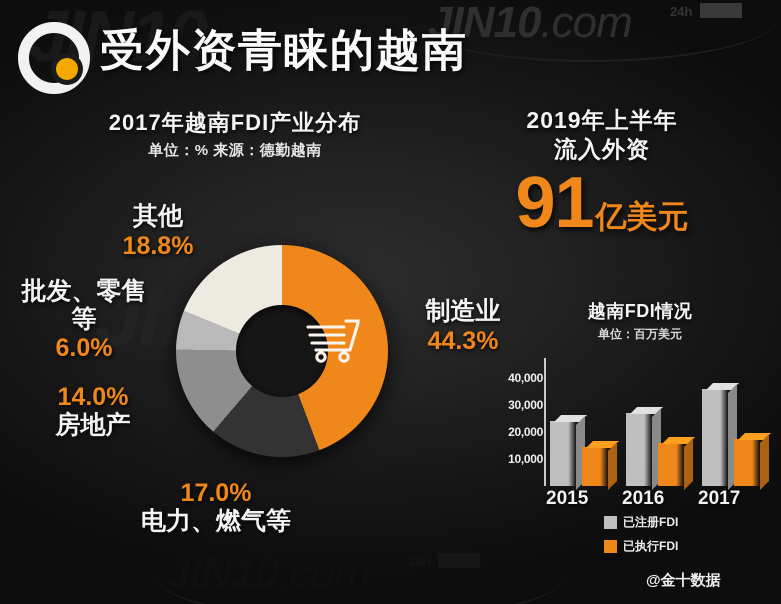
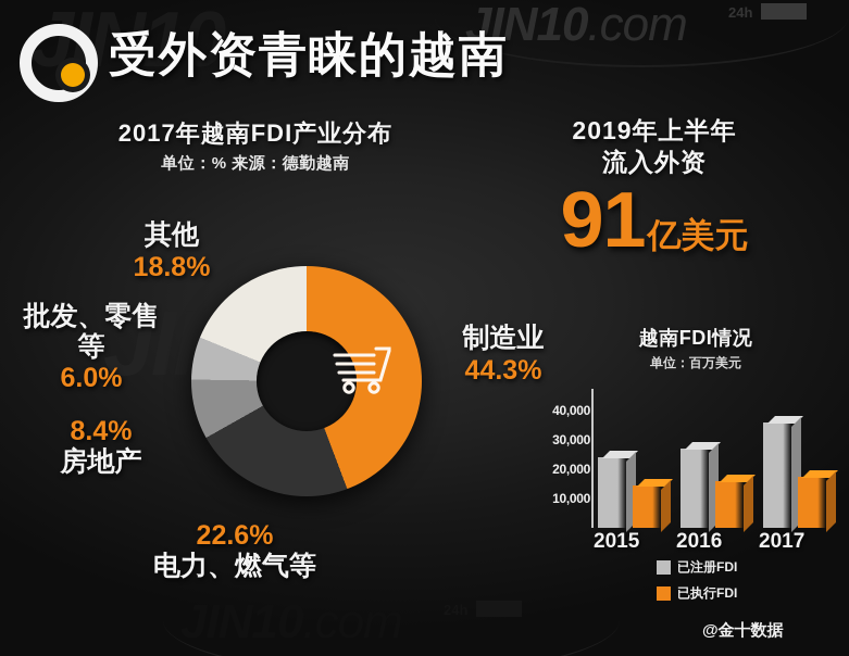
2017年越南FDI产业分布/电力、燃气等: 17.0% -> 22.6%
2017年越南FDI产业分布/房地产: 14.0% -> 8.4%
